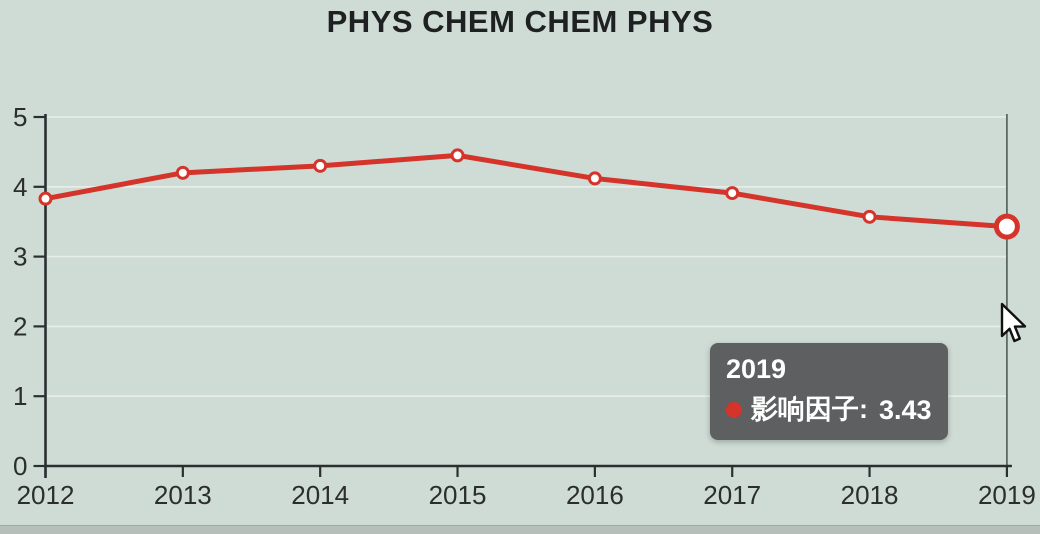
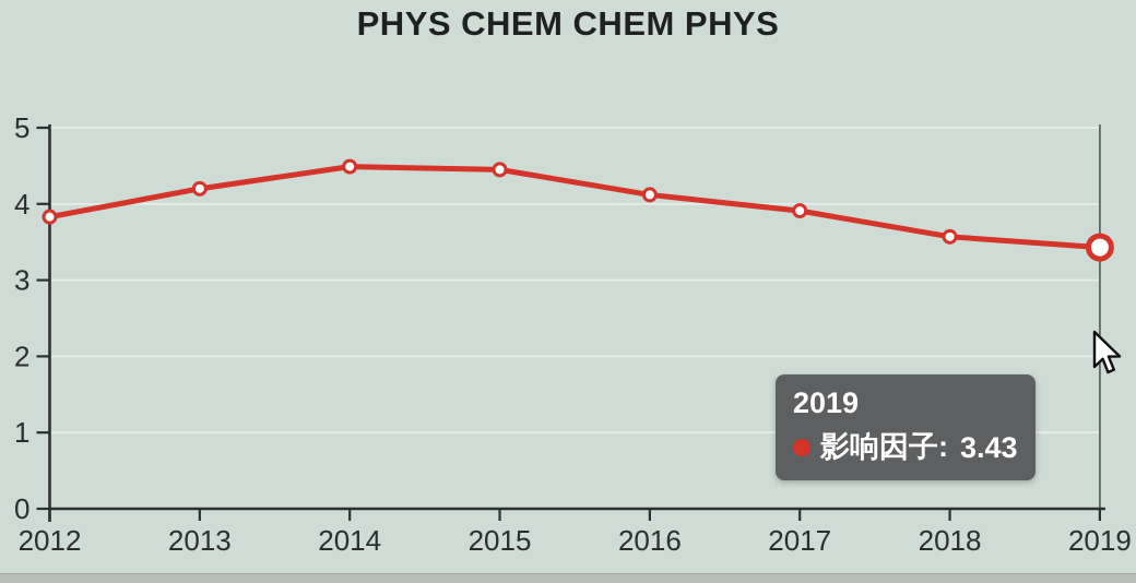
2014: 4.3 -> 4.5
